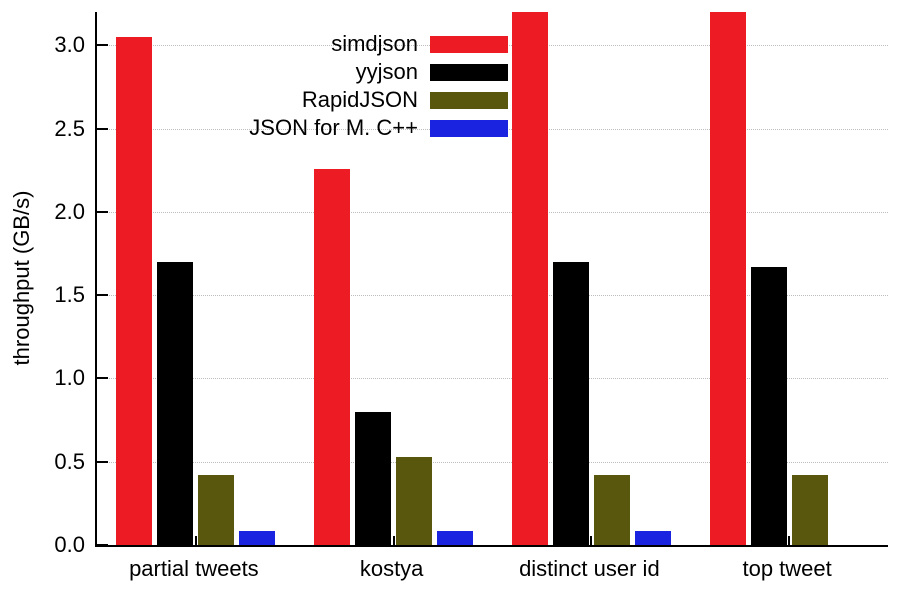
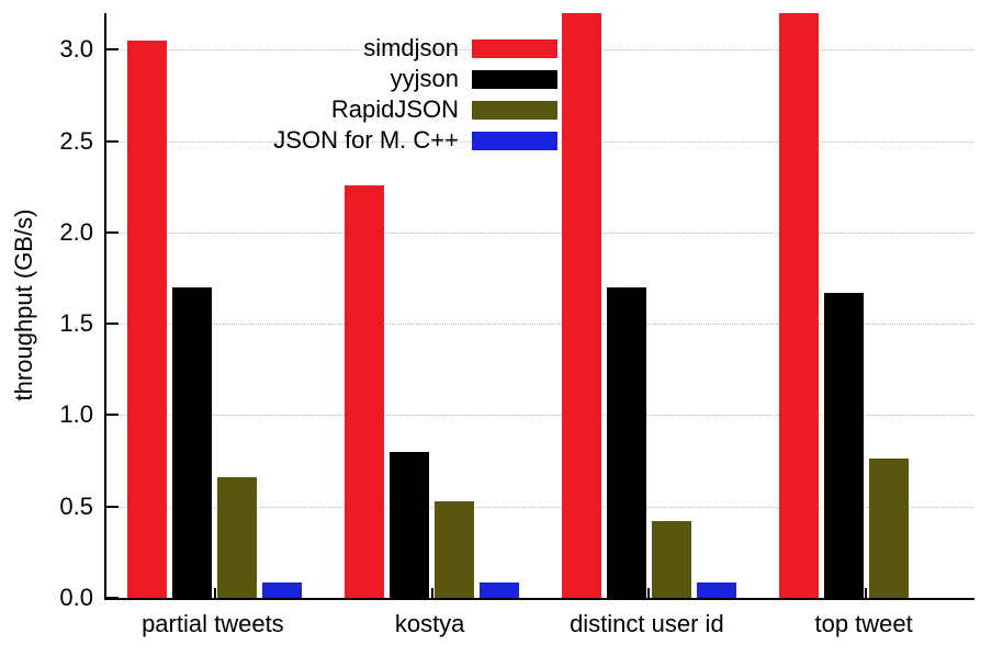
RapidJSON/partial tweets: 0.42 -> 0.66
RapidJSON/top tweet: 0.42 -> 0.76
